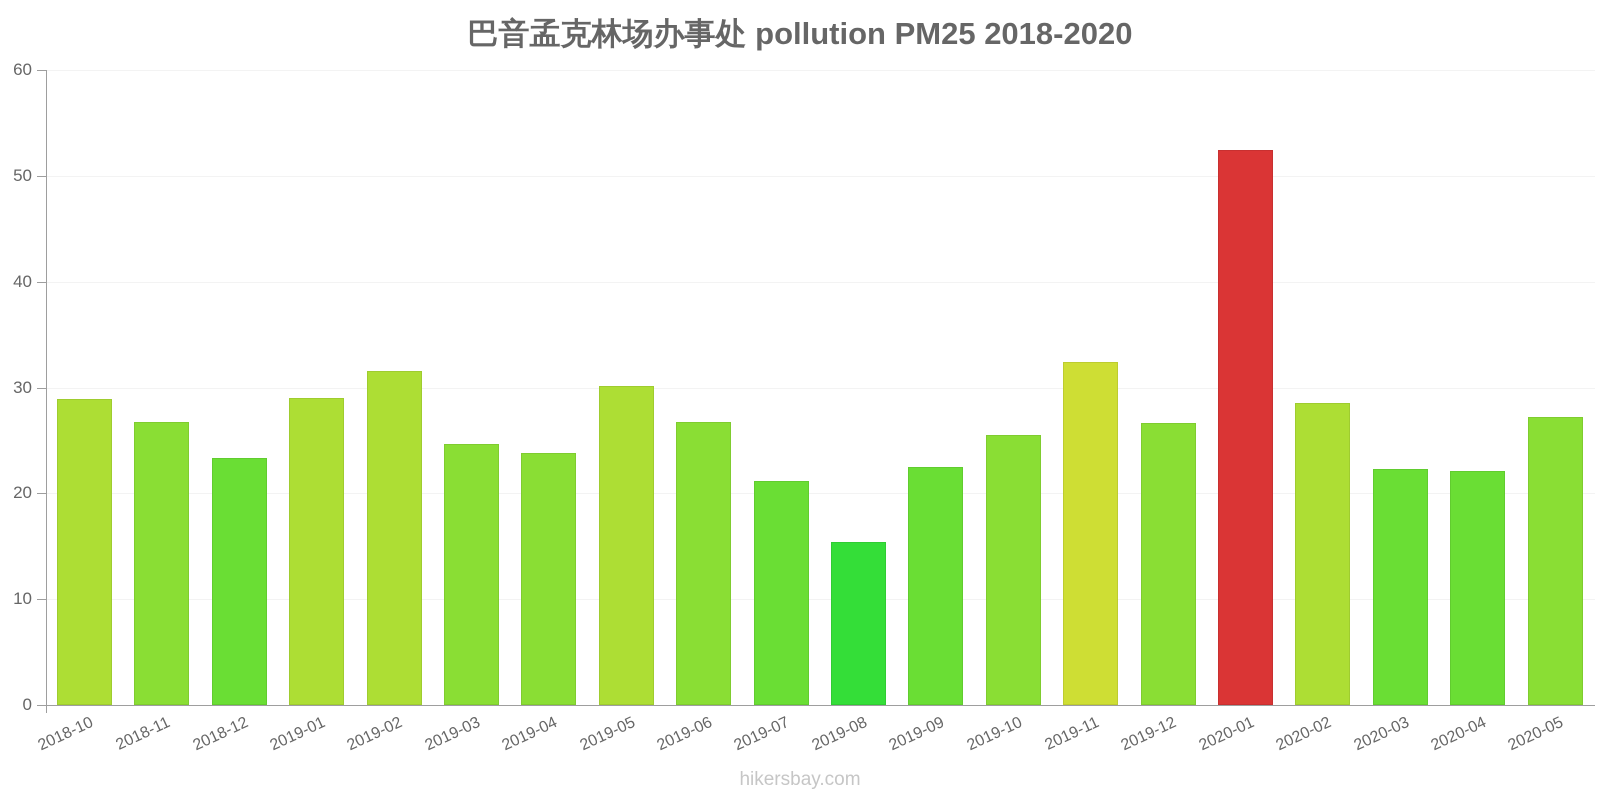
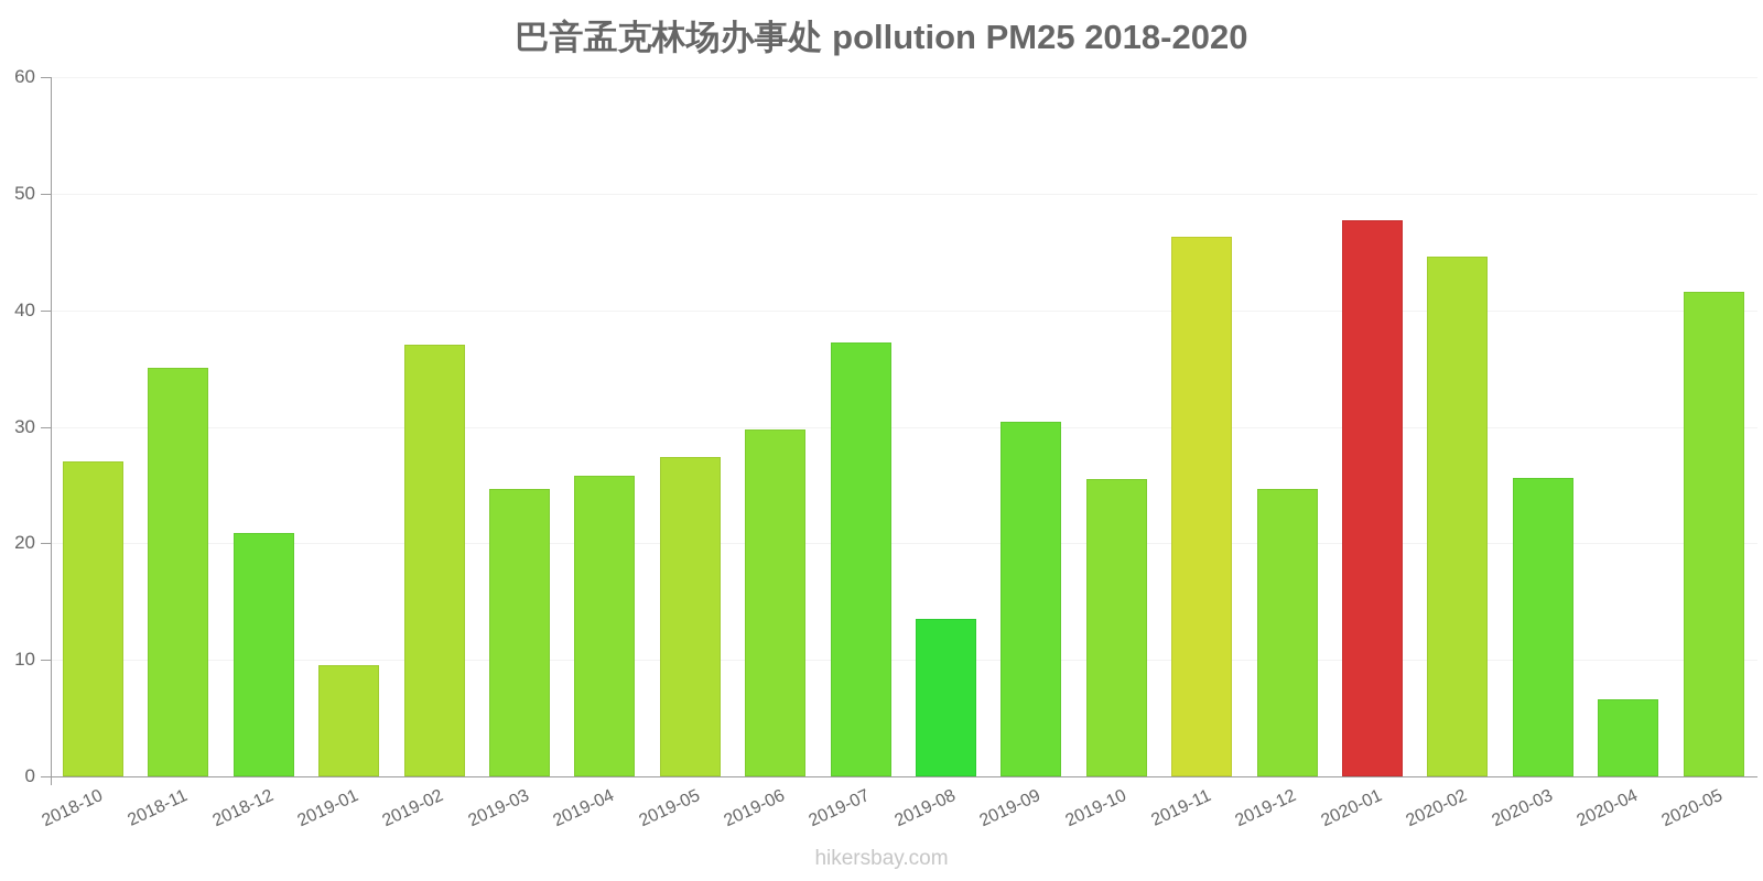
2018-10: 28.9 -> 27.0
2018-11: 26.7 -> 35.1
2018-12: 23.3 -> 20.9
2019-01: 29.0 -> 9.5
2019-02: 31.6 -> 37.0
2019-04: 23.8 -> 25.8
2019-05: 30.1 -> 27.4
2019-06: 26.7 -> 29.8
2019-07: 21.2 -> 37.2
2019-08: 15.4 -> 13.5
2019-09: 22.5 -> 30.4
2019-11: 32.4 -> 46.3
2019-12: 26.6 -> 24.7
2020-01: 52.4 -> 47.7
2020-02: 28.5 -> 44.6
2020-03: 22.3 -> 25.6
2020-04: 22.1 -> 6.6
2020-05: 27.2 -> 41.6
